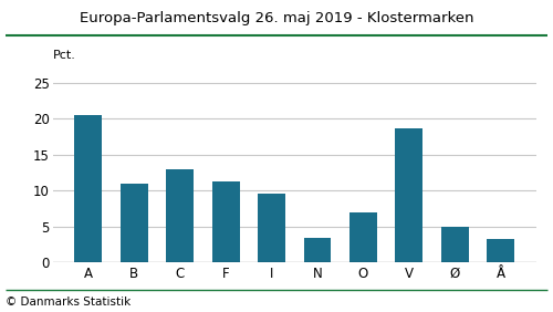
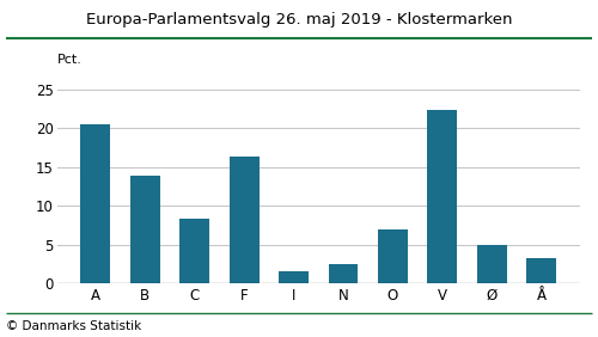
B: 11.0 -> 13.9
C: 13.0 -> 8.3
F: 11.2 -> 16.3
I: 9.6 -> 1.6
N: 3.4 -> 2.5
V: 18.6 -> 22.3
